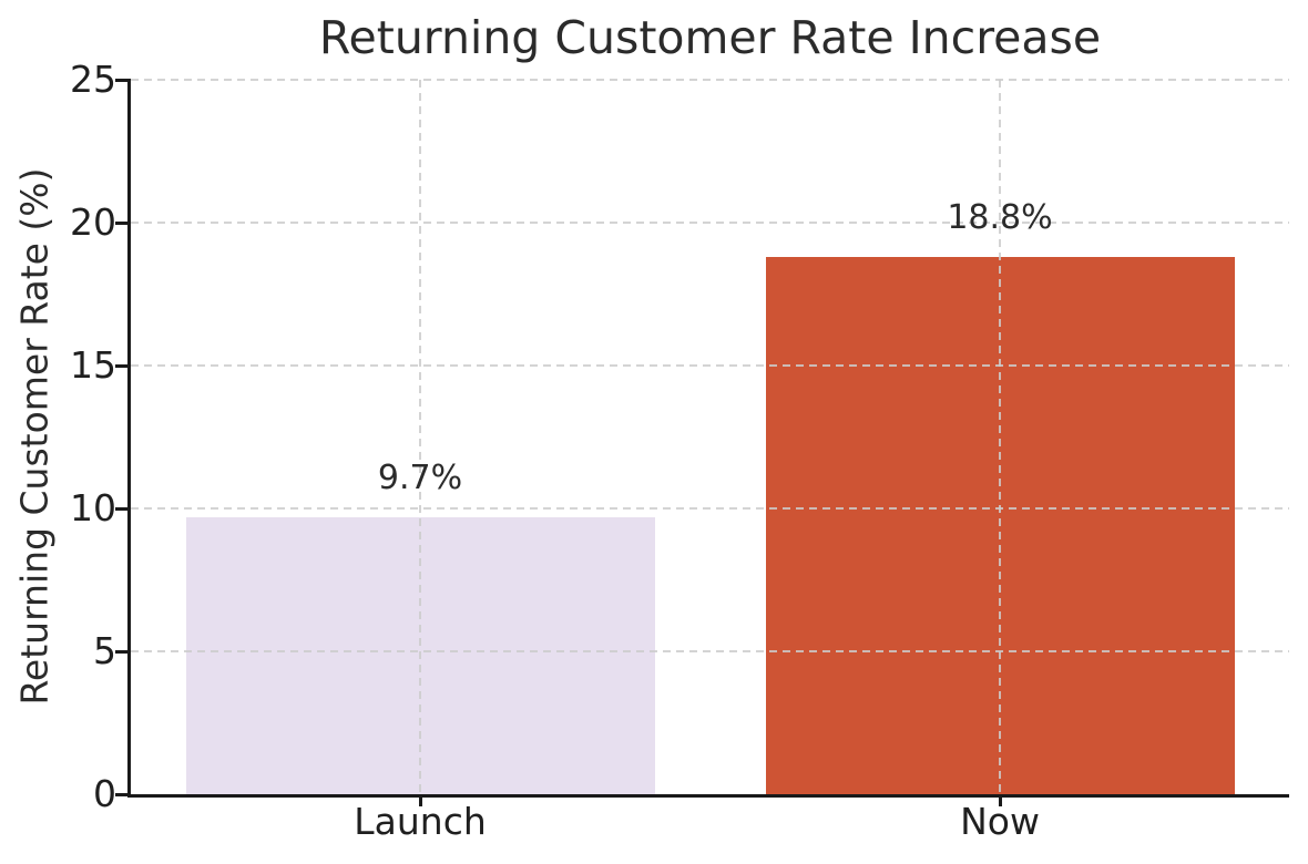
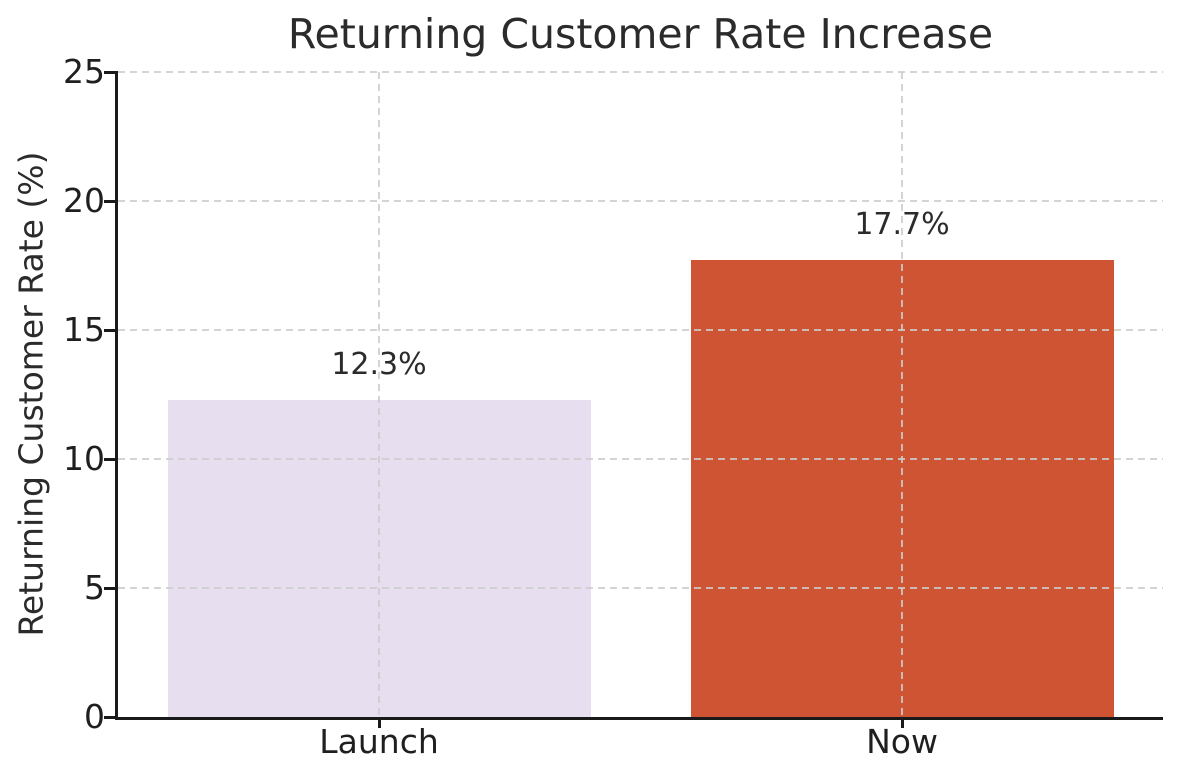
Launch: 9.7% -> 12.3%
Now: 18.8% -> 17.7%
